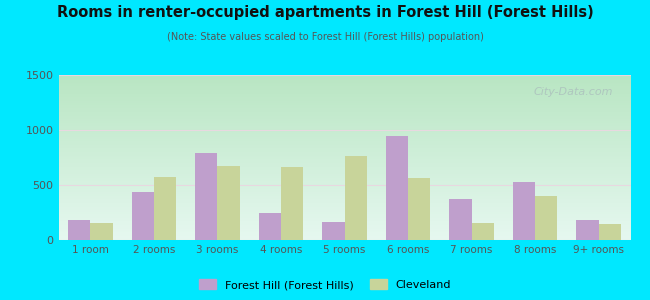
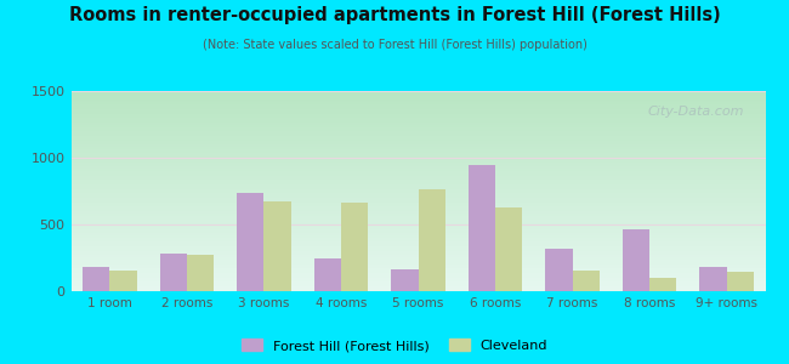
Forest Hill (Forest Hills)/2 rooms: 440 -> 280
Cleveland/2 rooms: 570 -> 270
Forest Hill (Forest Hills)/3 rooms: 790 -> 740
Cleveland/6 rooms: 560 -> 620
Forest Hill (Forest Hills)/7 rooms: 370 -> 320
Forest Hill (Forest Hills)/8 rooms: 530 -> 460
Cleveland/8 rooms: 400 -> 100
